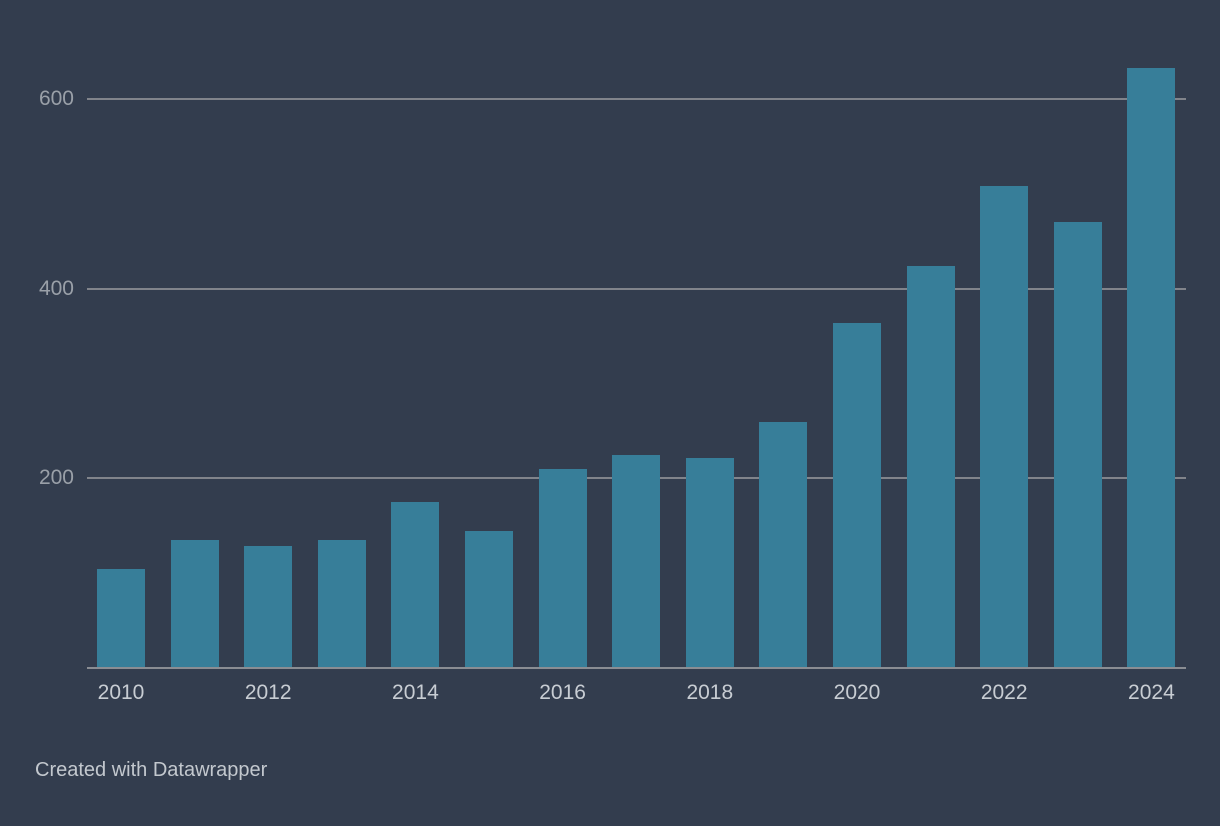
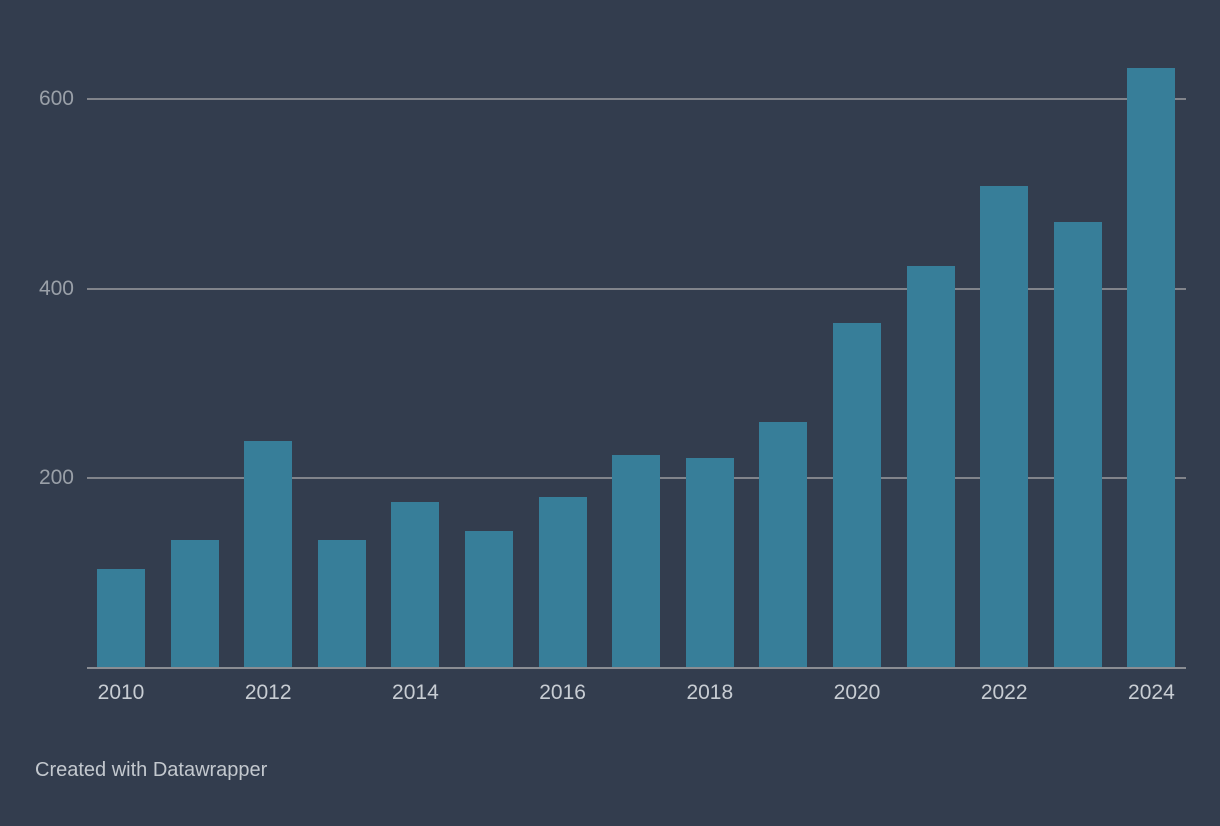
2012: 130 -> 240
2016: 210 -> 180
